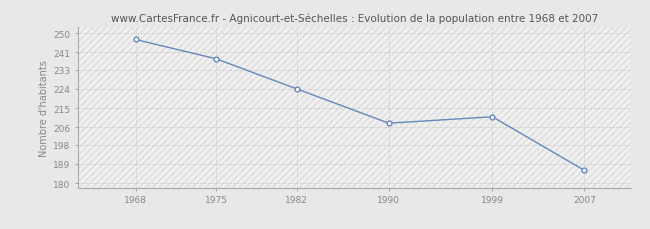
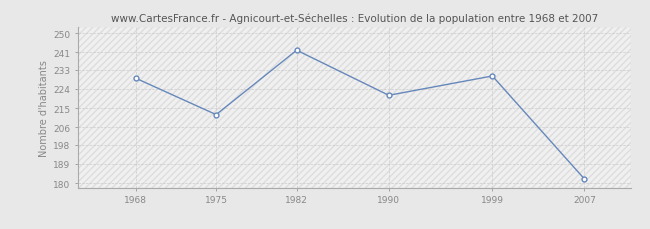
1968: 247 -> 229
1975: 238 -> 212
1982: 224 -> 242
1990: 208 -> 221
1999: 211 -> 230
2007: 186 -> 182
